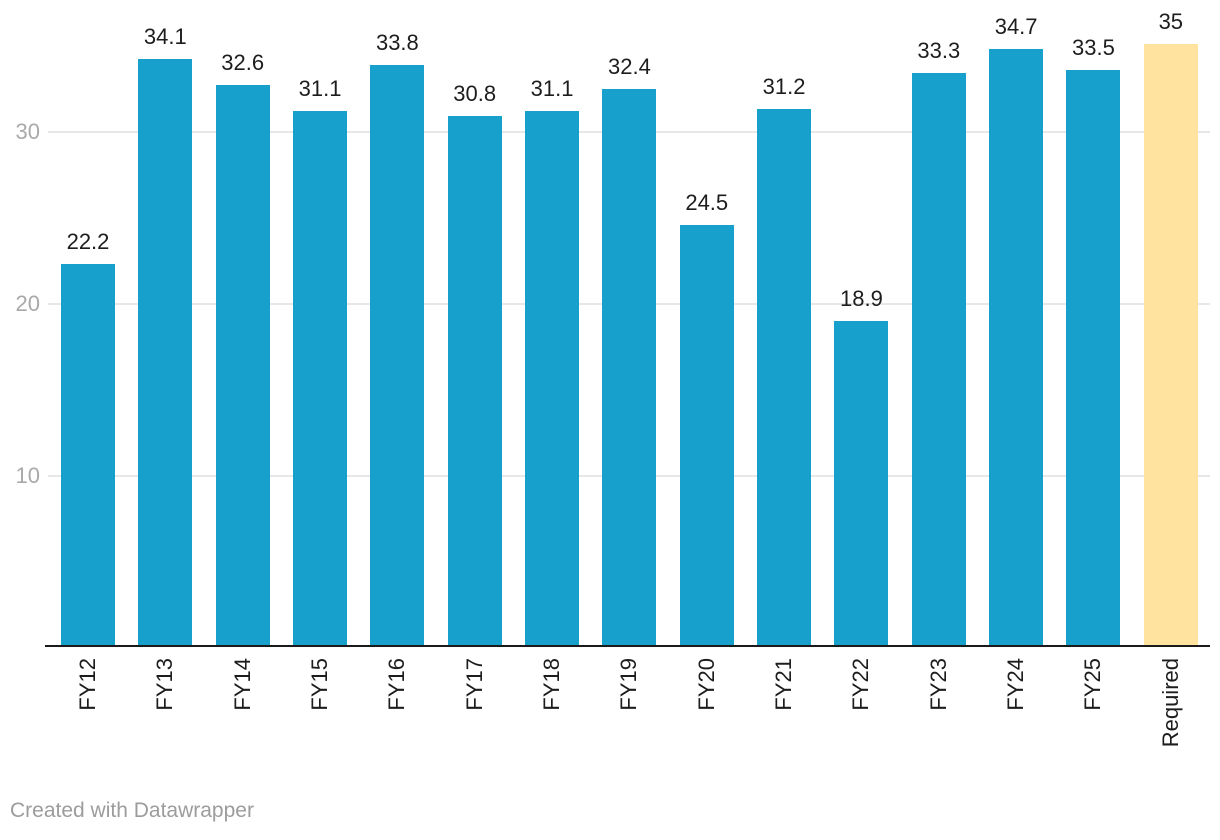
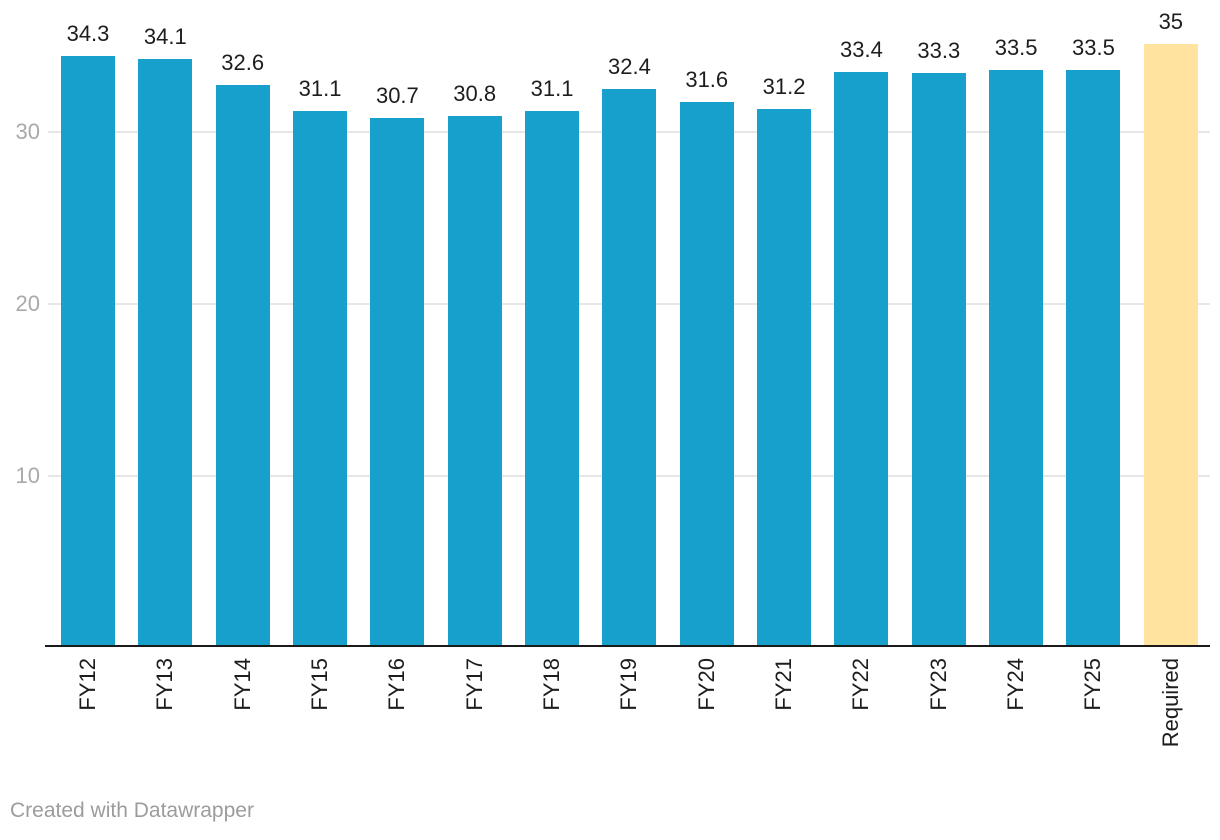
FY12: 22.2 -> 34.3
FY16: 33.8 -> 30.7
FY20: 24.5 -> 31.6
FY22: 18.9 -> 33.4
FY24: 34.7 -> 33.5
